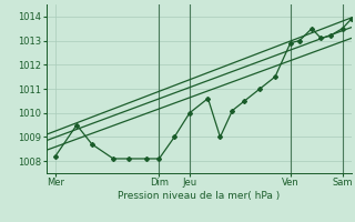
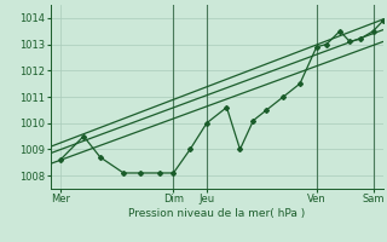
Mer: 1008.2 -> 1008.6
